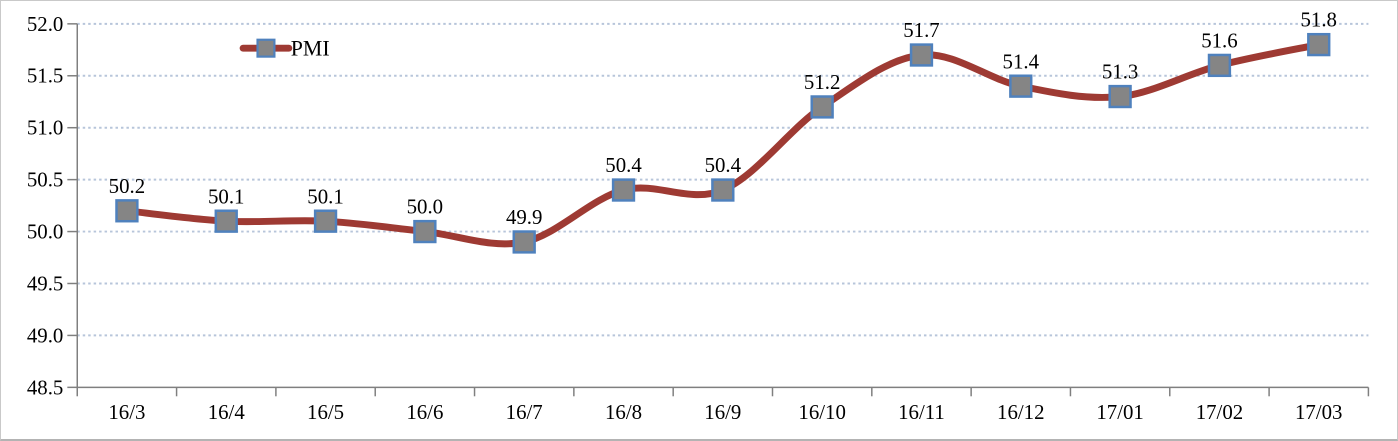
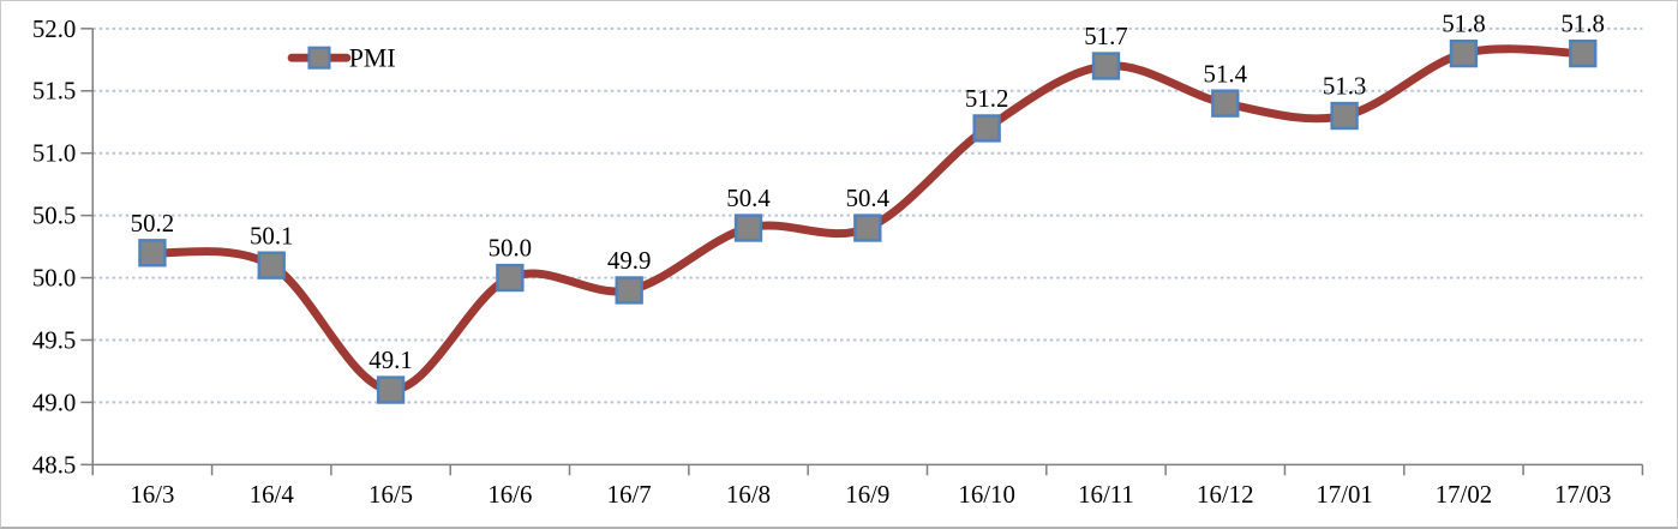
16/5: 50.1 -> 49.1
17/02: 51.6 -> 51.8
